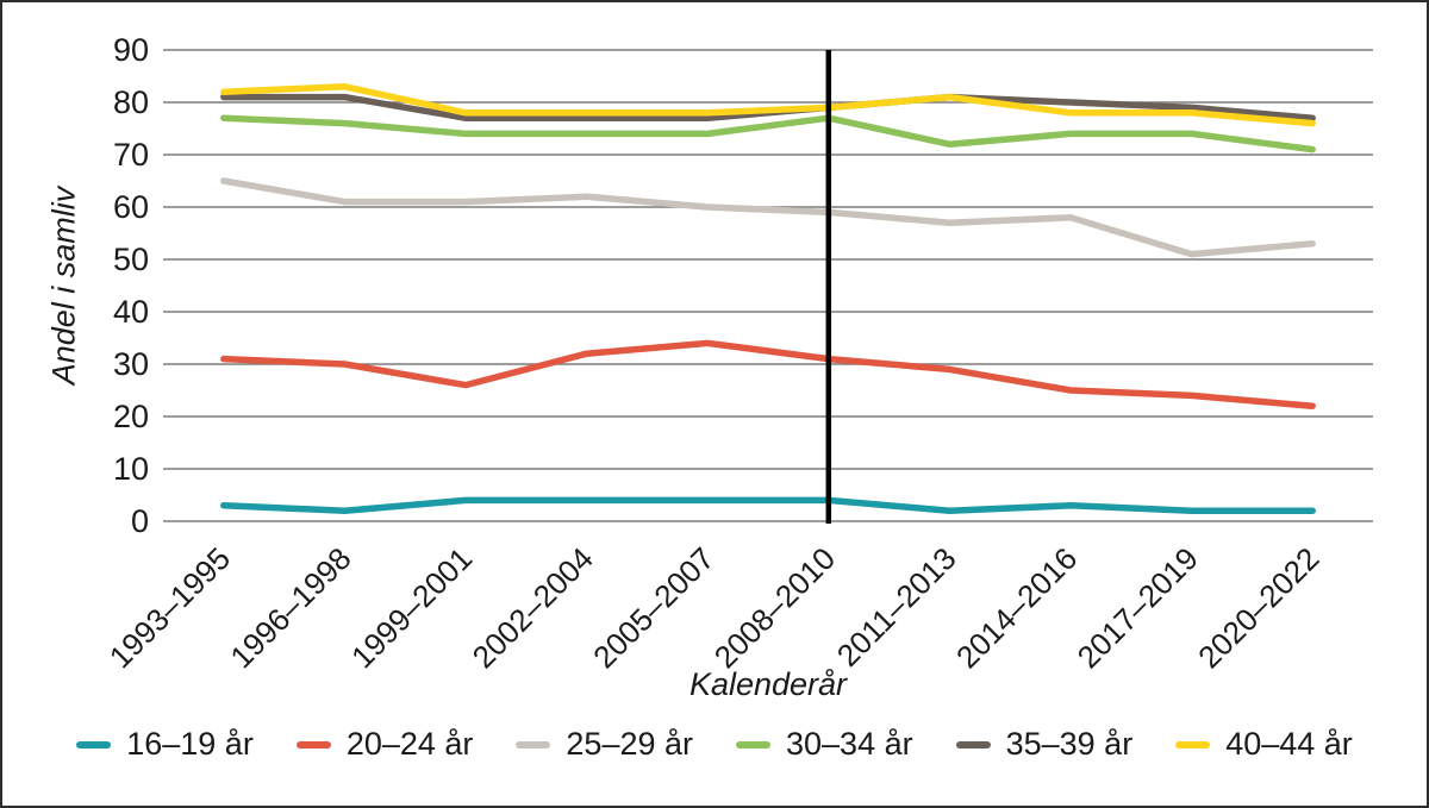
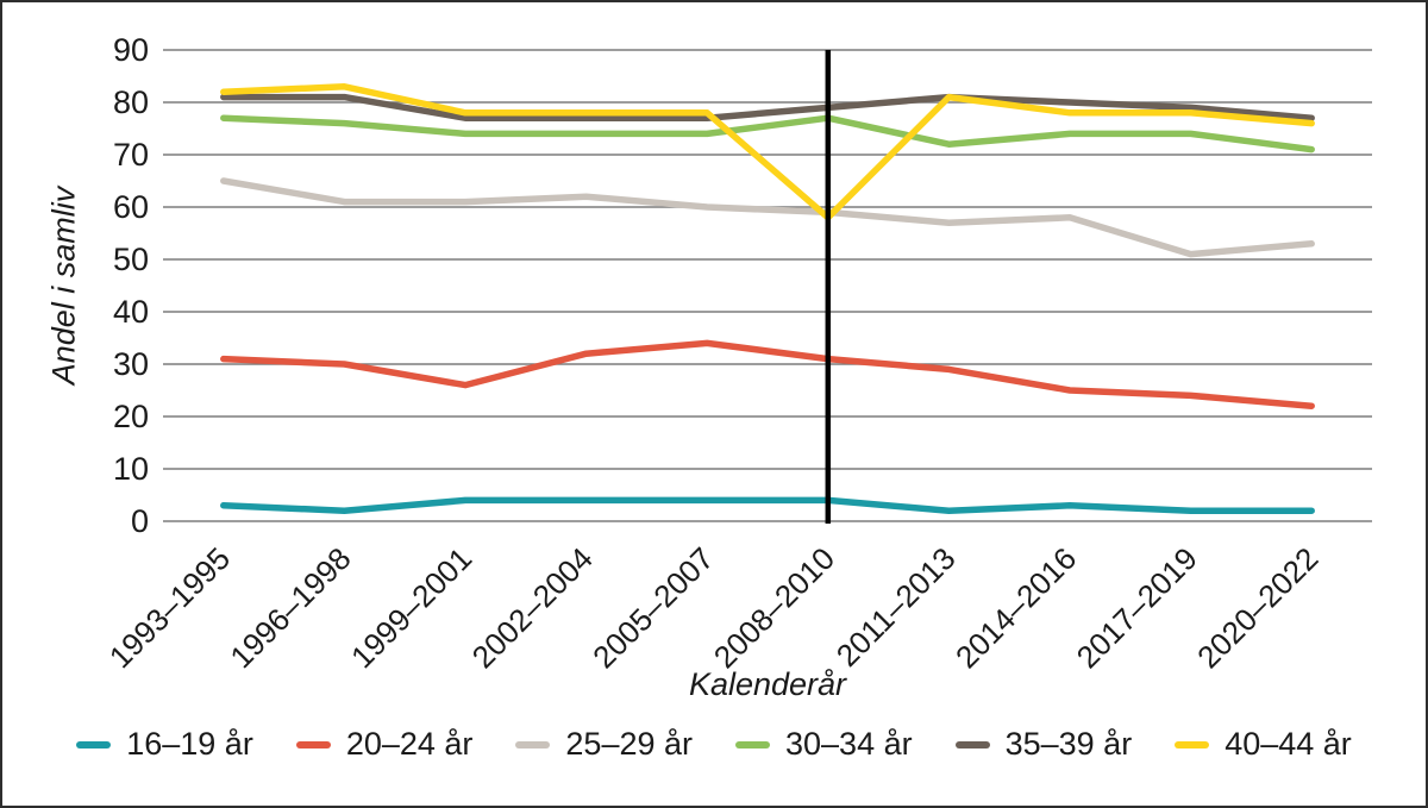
40–44 år/2008–2010: 79 -> 58
